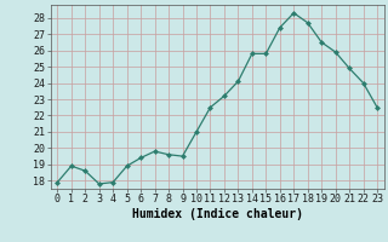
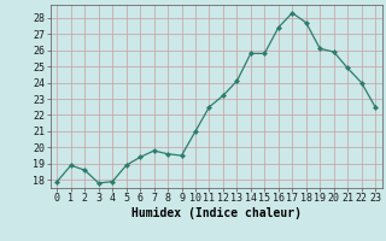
19: 26.5 -> 26.1
